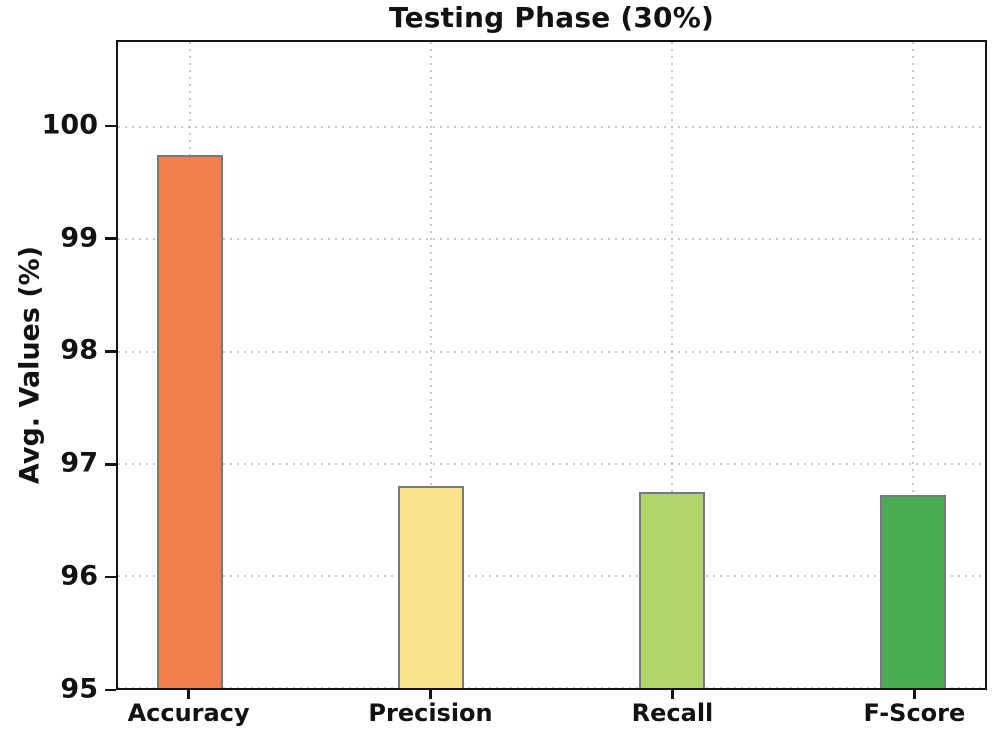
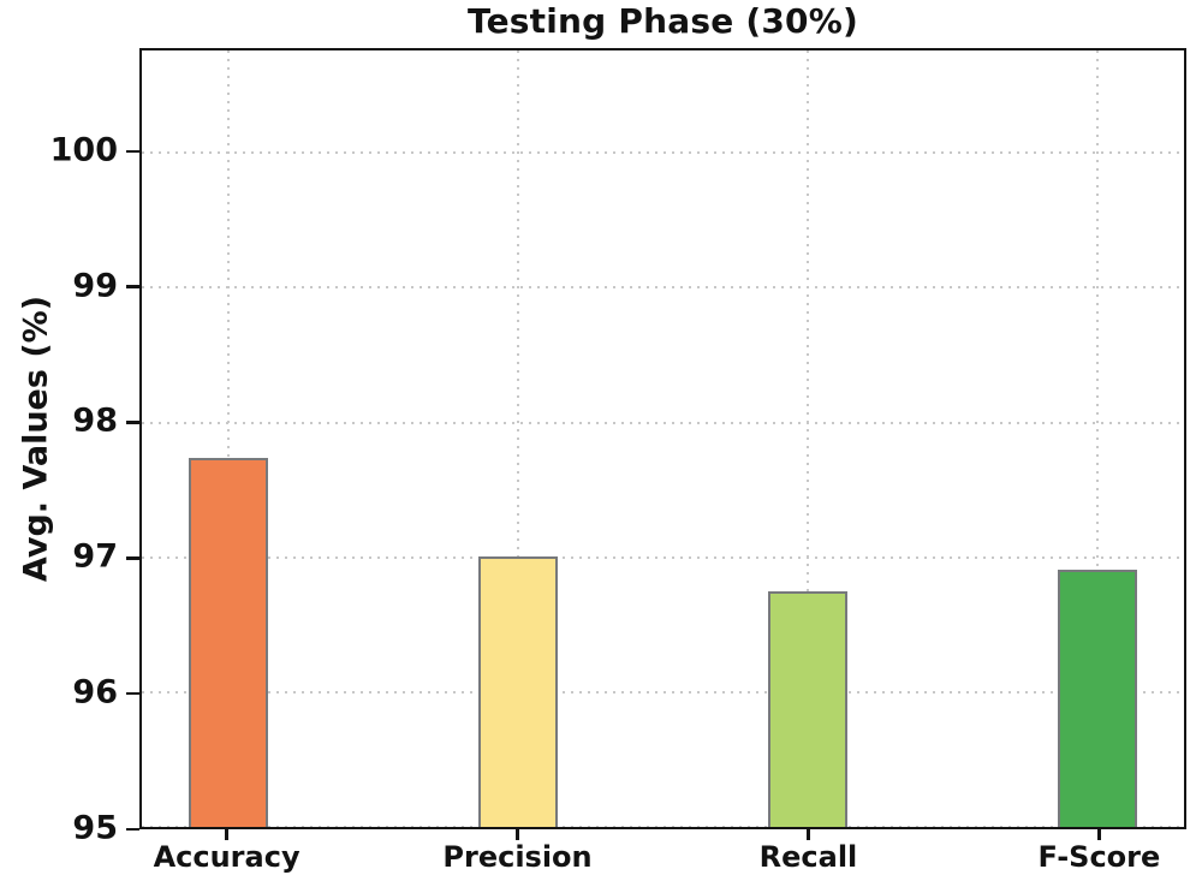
Accuracy: 99.75 -> 97.74
Precision: 96.80 -> 97.01
F-Score: 96.72 -> 96.91
